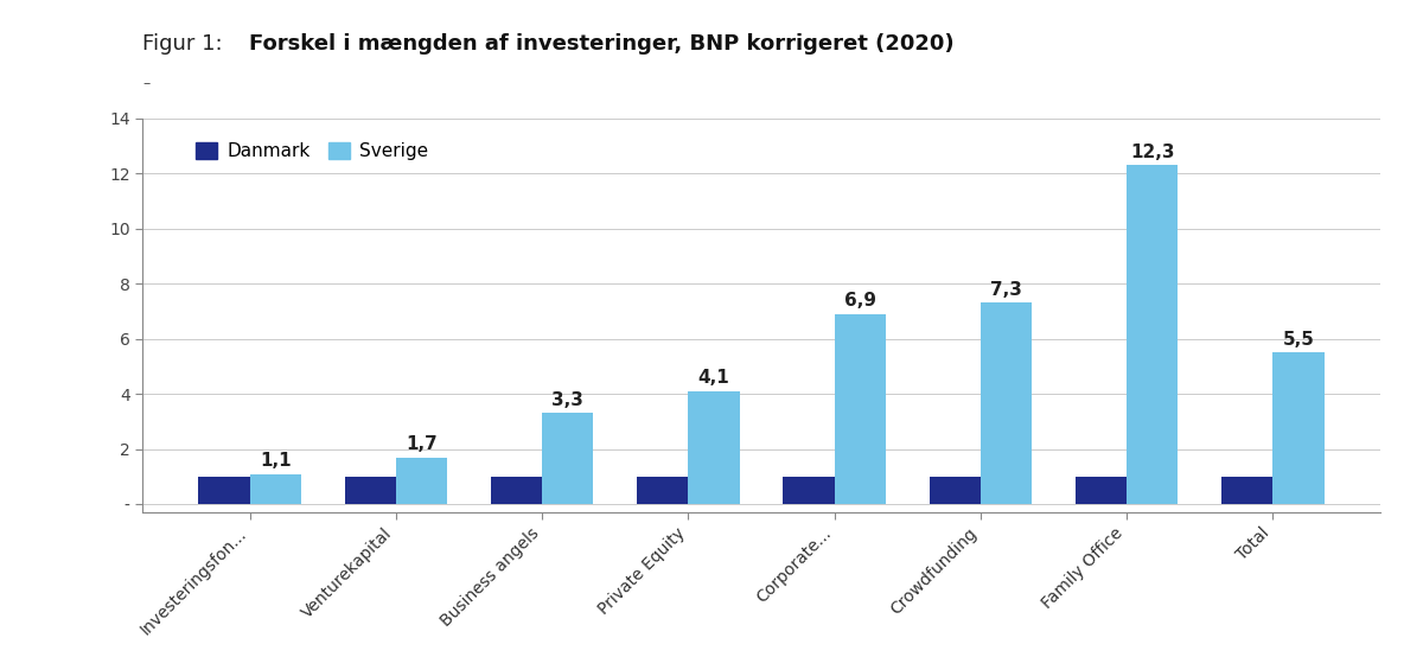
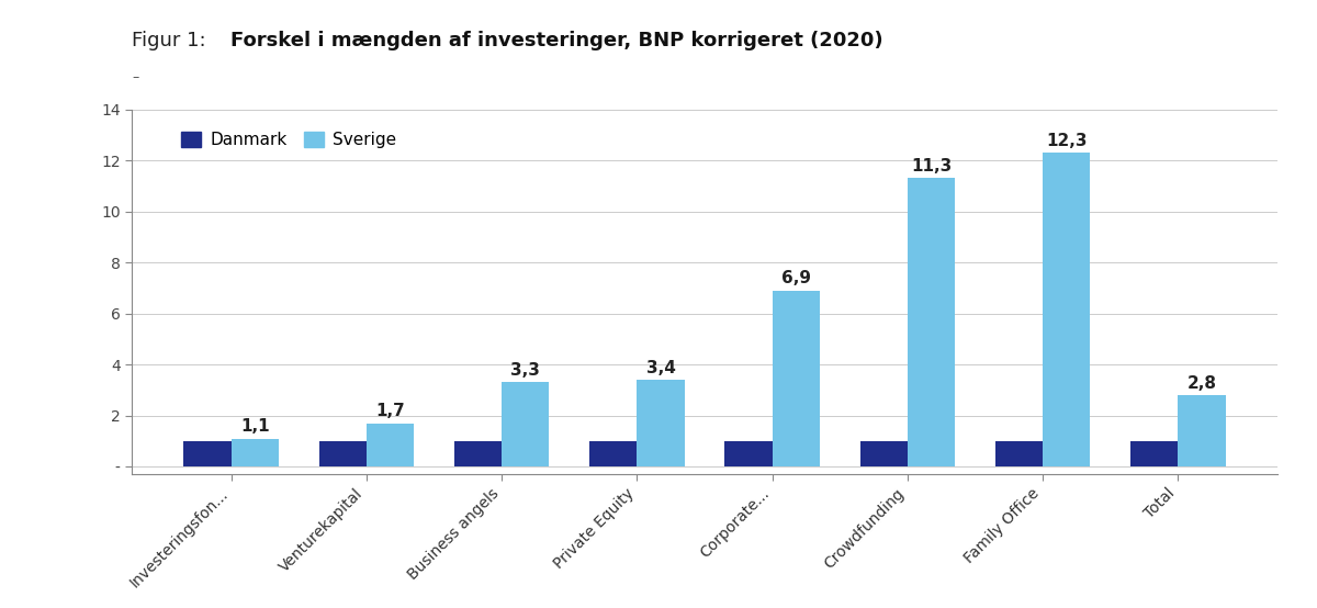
Sverige/Private Equity: 4,1 -> 3,4
Sverige/Crowdfunding: 7,3 -> 11,3
Sverige/Total: 5,5 -> 2,8
